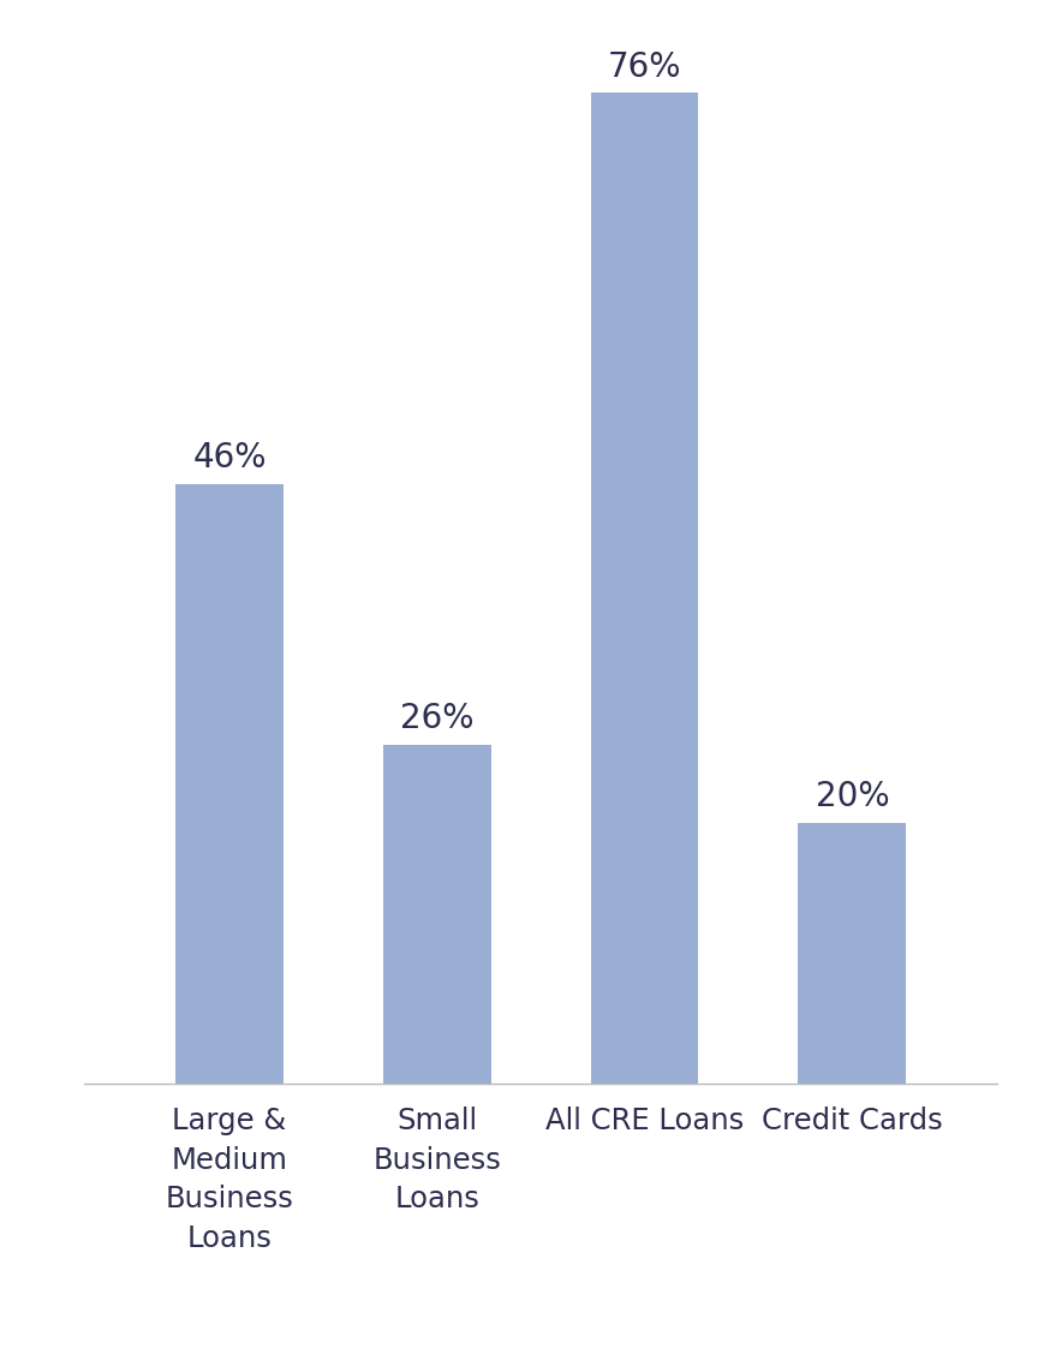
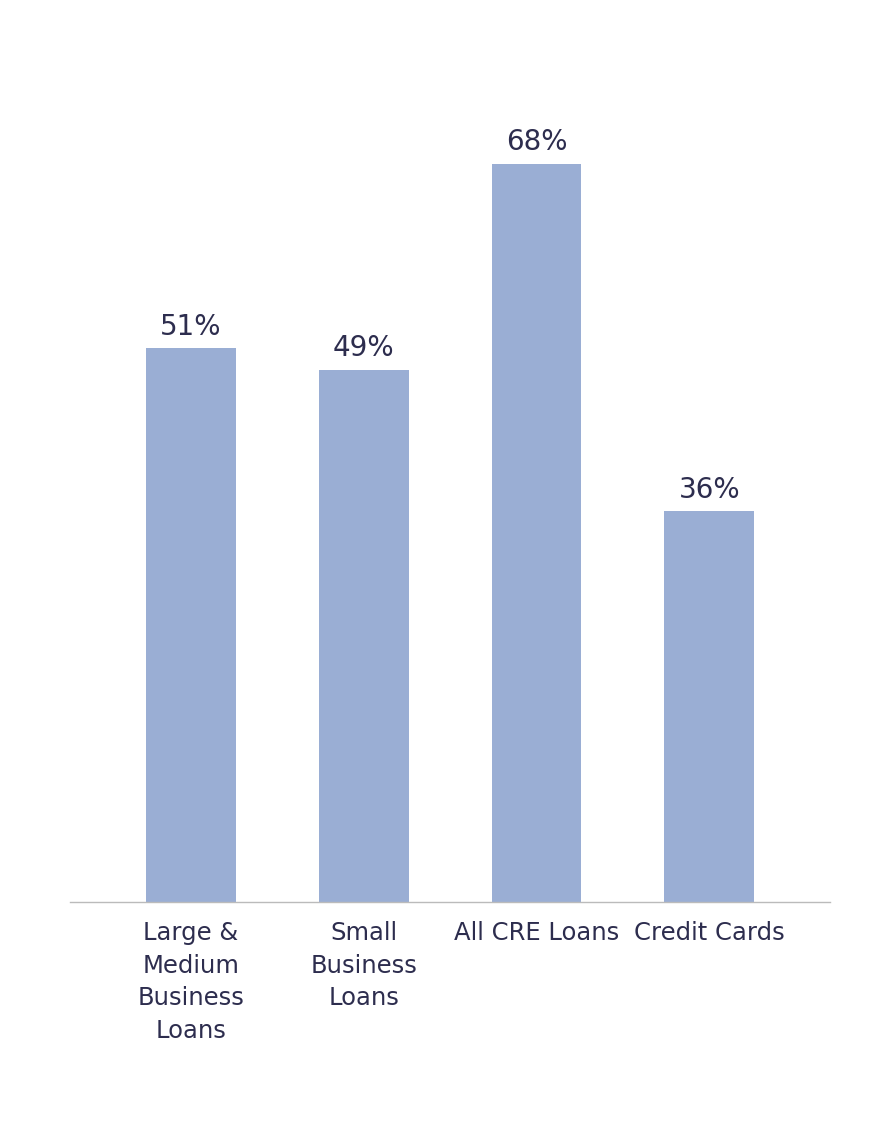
Large & Medium Business Loans: 46% -> 51%
Small Business Loans: 26% -> 49%
All CRE Loans: 76% -> 68%
Credit Cards: 20% -> 36%
